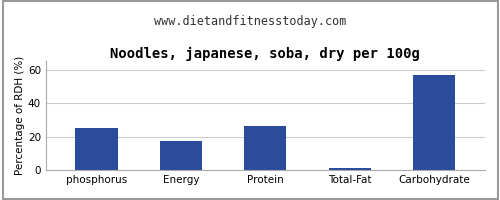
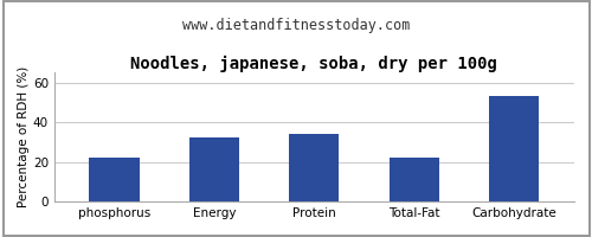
phosphorus: 25 -> 22
Energy: 17 -> 32
Protein: 26 -> 34
Total-Fat: 1 -> 22
Carbohydrate: 57 -> 53
